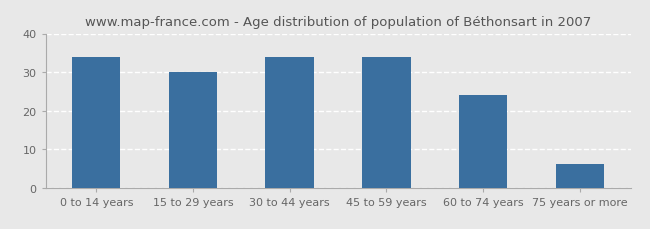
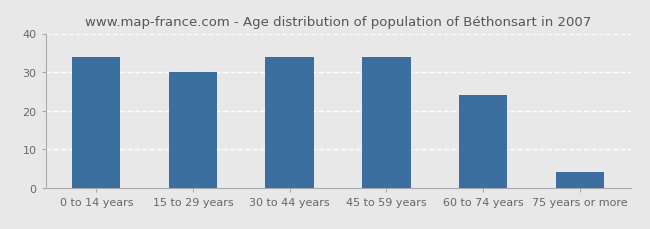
75 years or more: 6 -> 4
